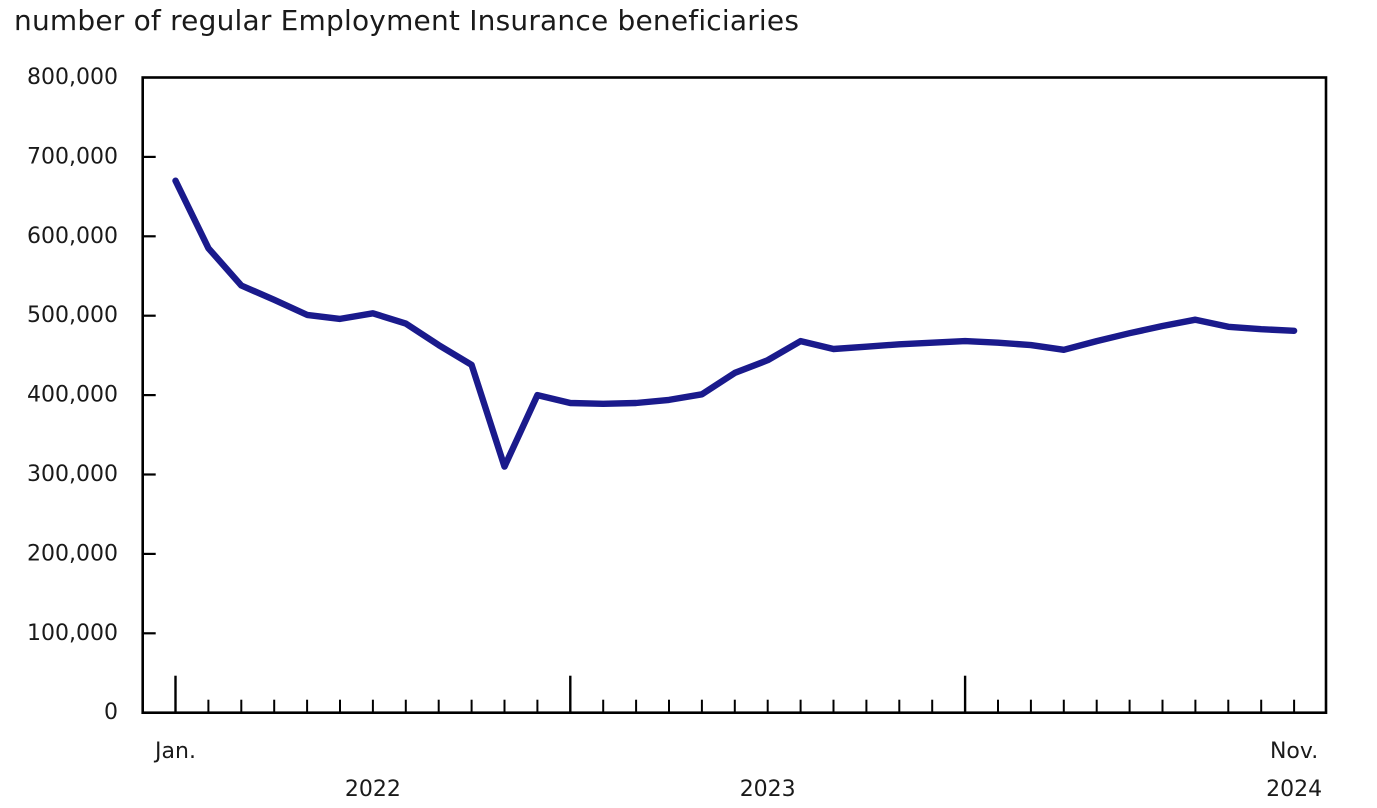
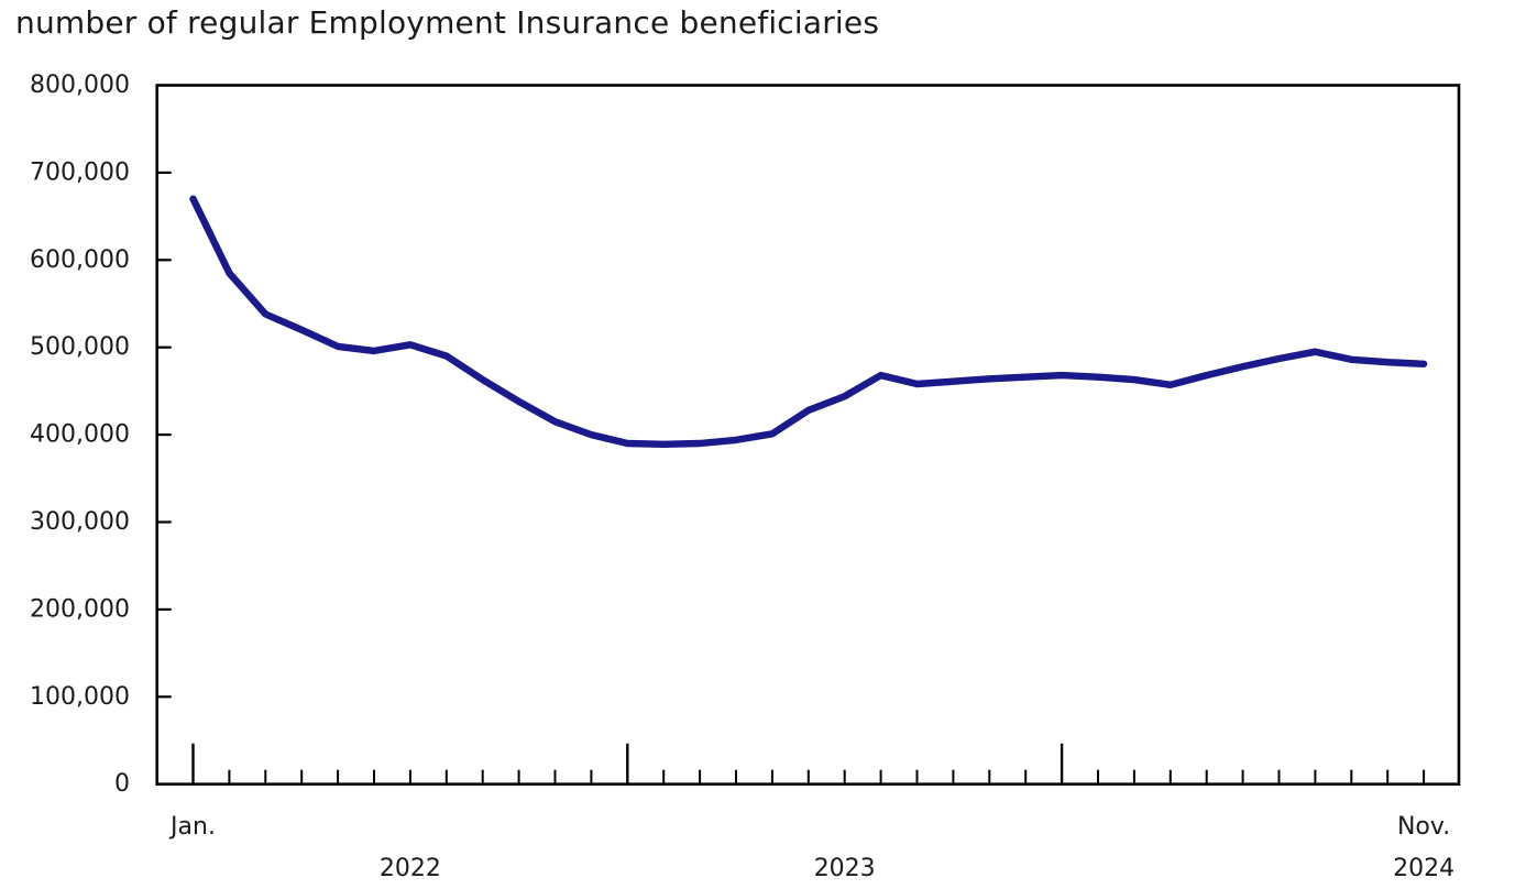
Nov. 2022: 310000 -> 420000
